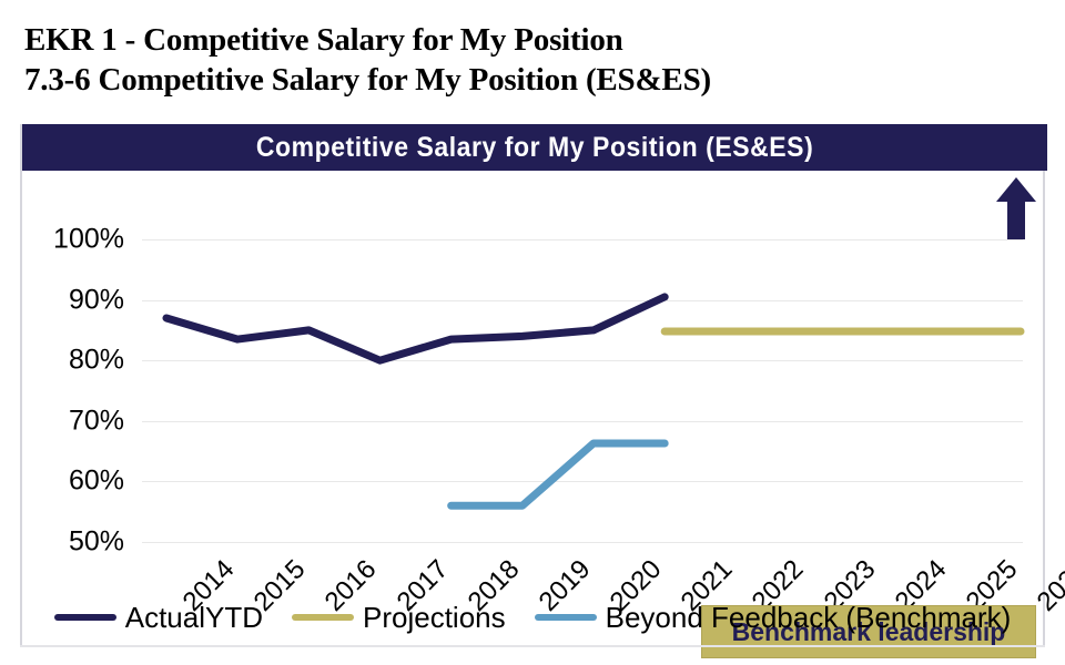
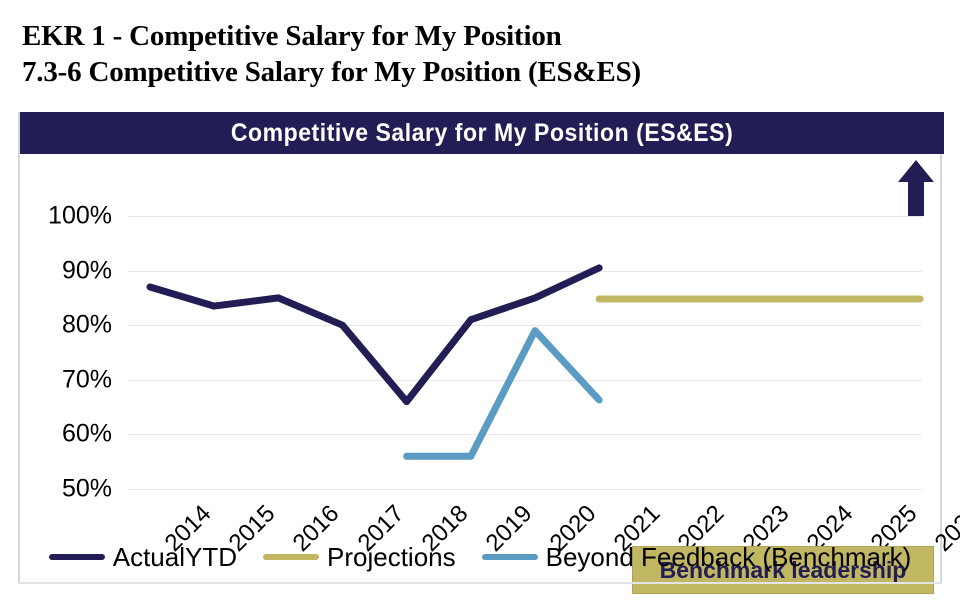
ActualYTD/2018: 84% -> 66%
ActualYTD/2019: 84% -> 81%
Beyond Feedback (Benchmark)/2020: 66% -> 79%
